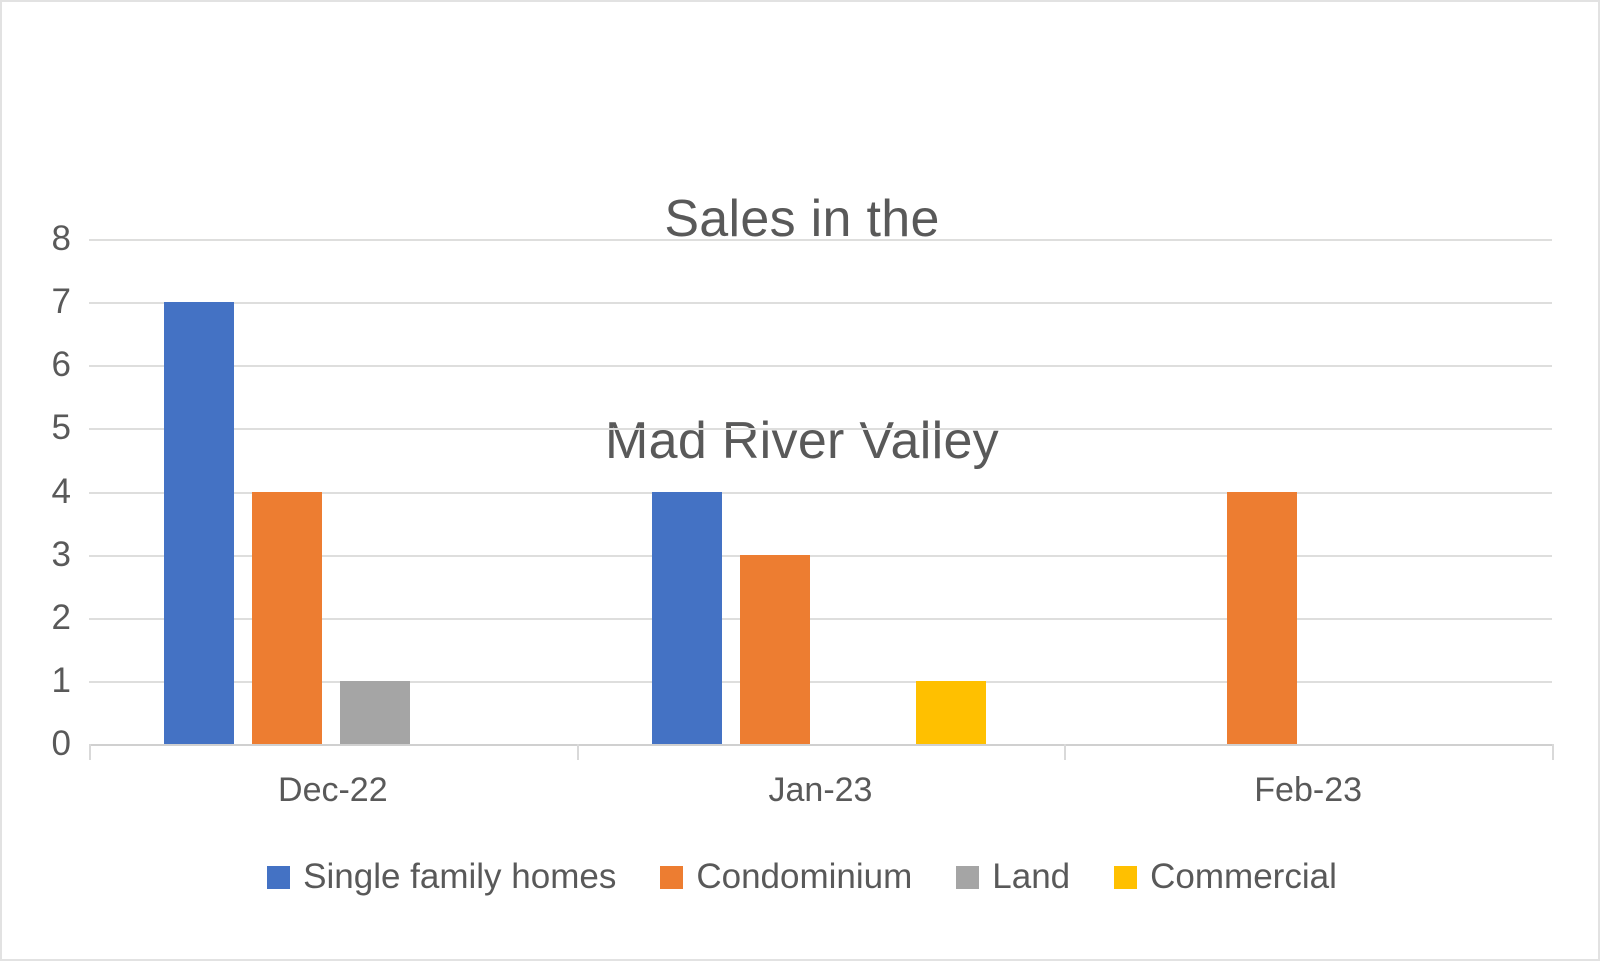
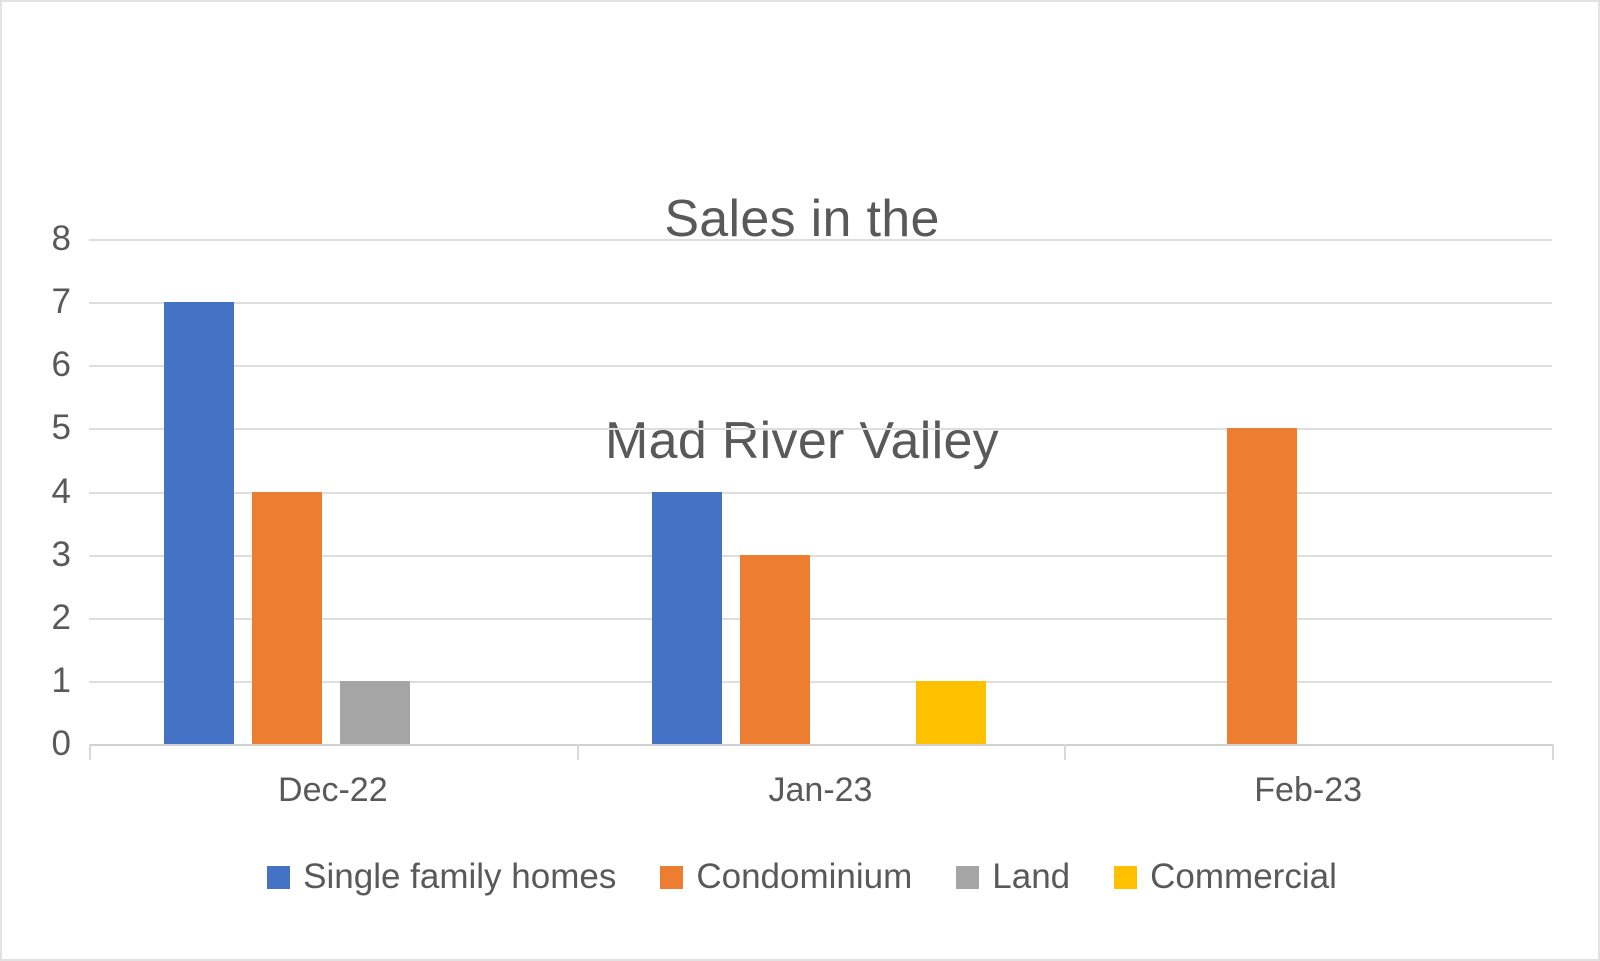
Condominium/Feb-23: 4 -> 5
